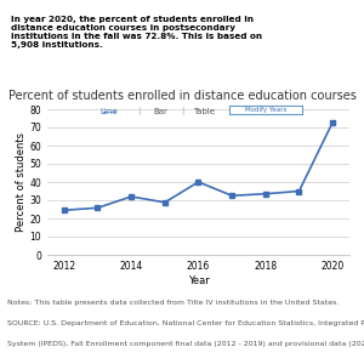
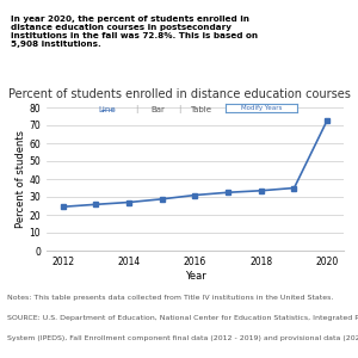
2014: 32 -> 27
2016: 40 -> 31
